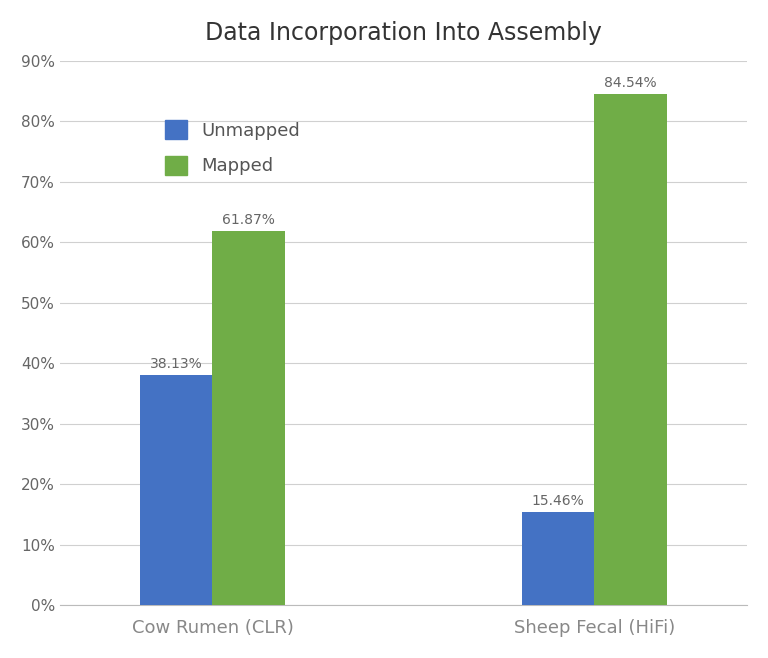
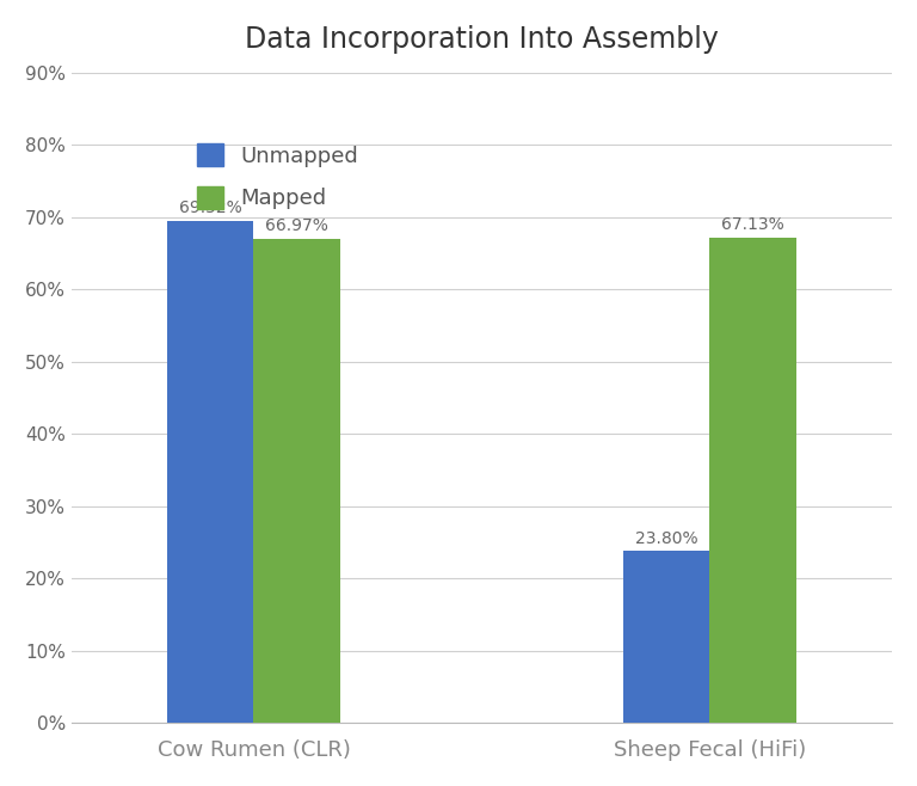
Unmapped/Cow Rumen (CLR): 38.13% -> 69.52%
Mapped/Cow Rumen (CLR): 61.87% -> 66.97%
Unmapped/Sheep Fecal (HiFi): 15.46% -> 23.80%
Mapped/Sheep Fecal (HiFi): 84.54% -> 67.13%
